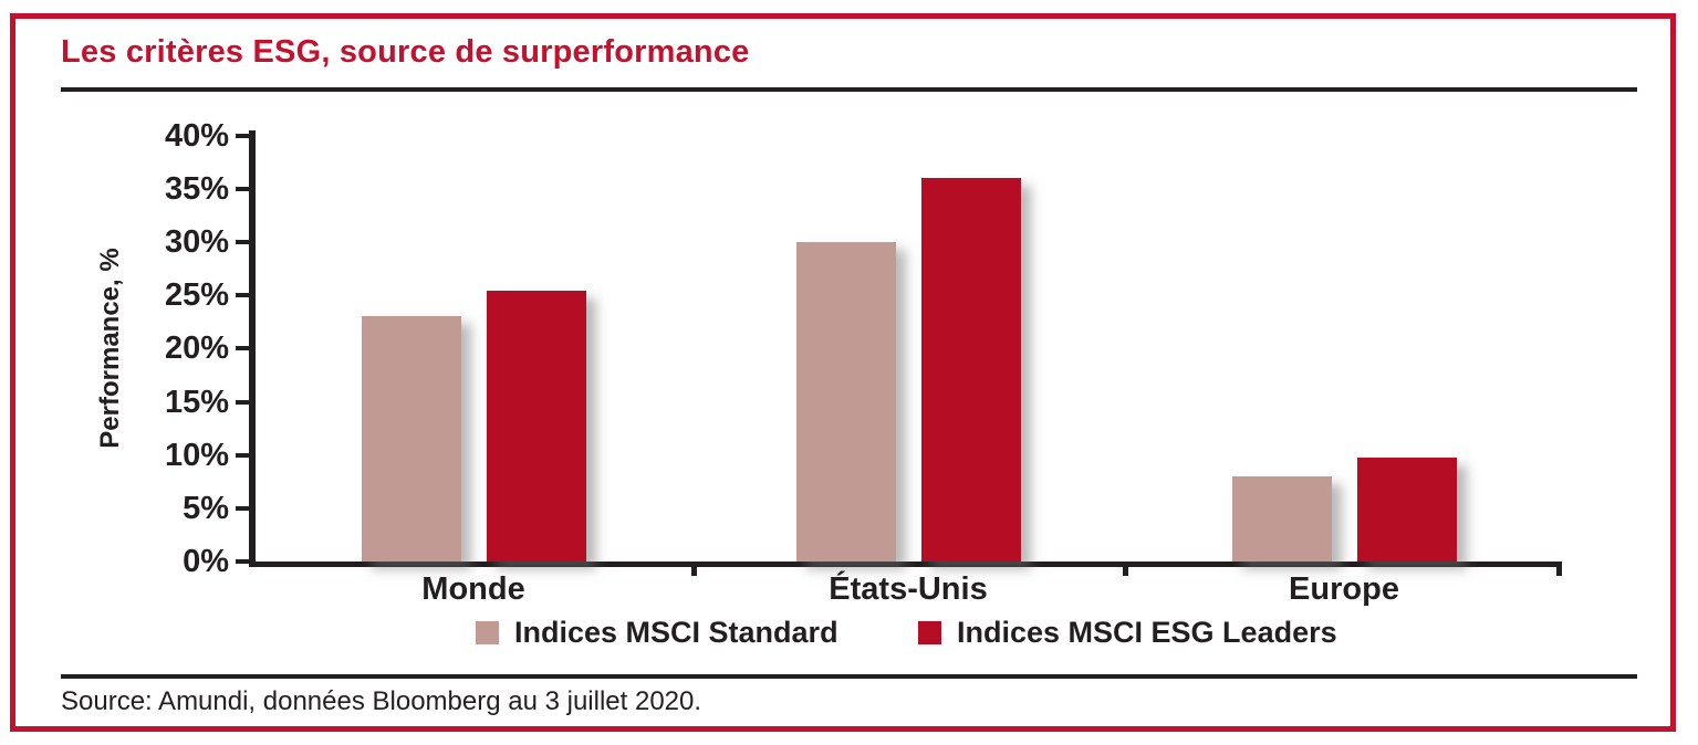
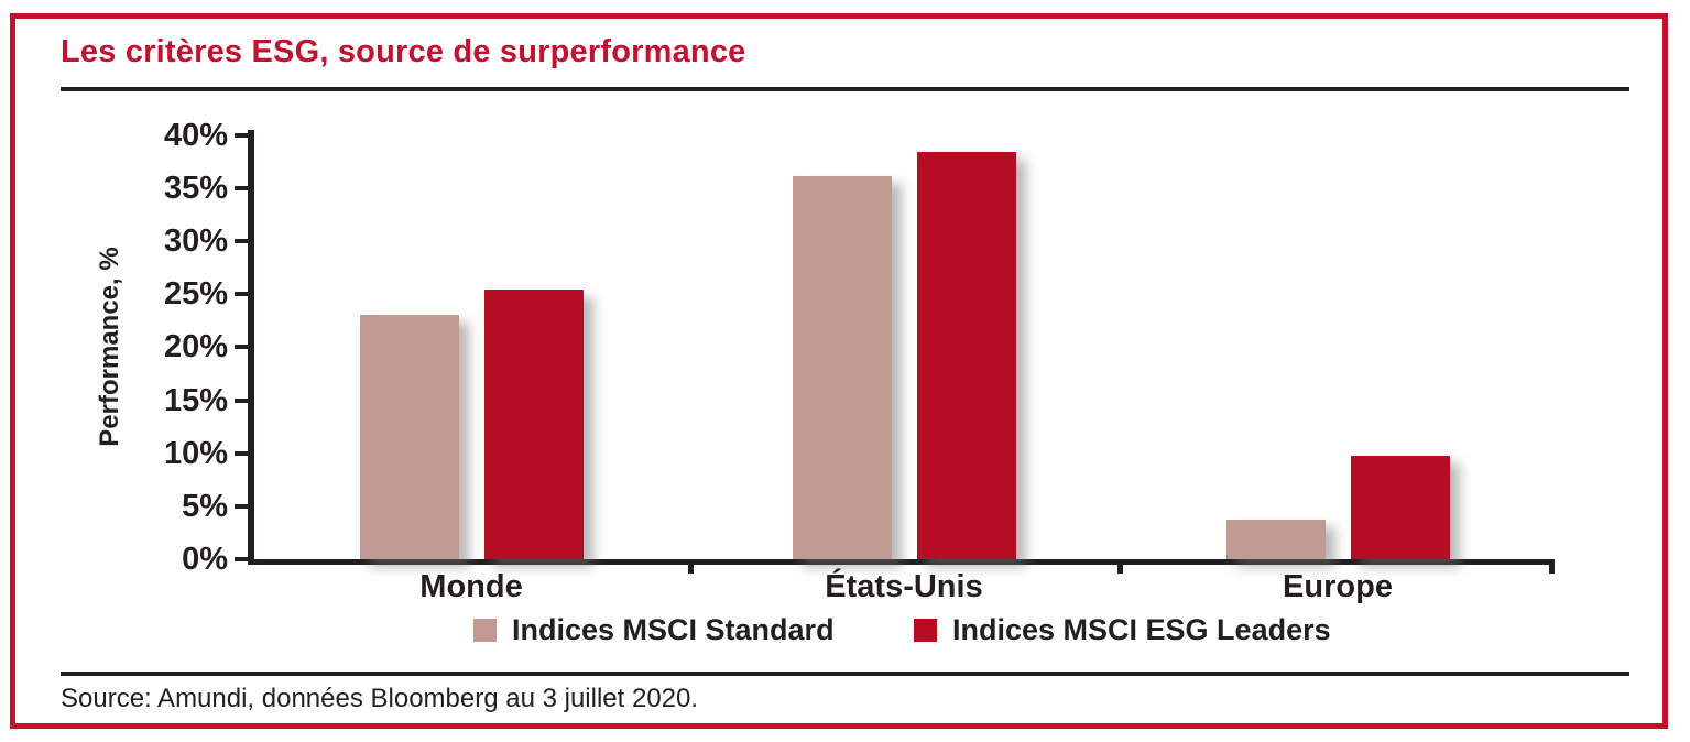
Indices MSCI Standard/États-Unis: 30% -> 36%
Indices MSCI ESG Leaders/États-Unis: 36% -> 38%
Indices MSCI Standard/Europe: 8% -> 4%
